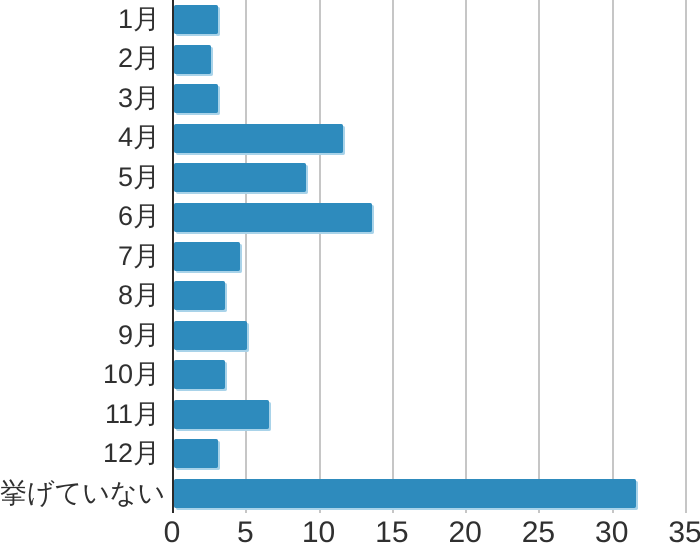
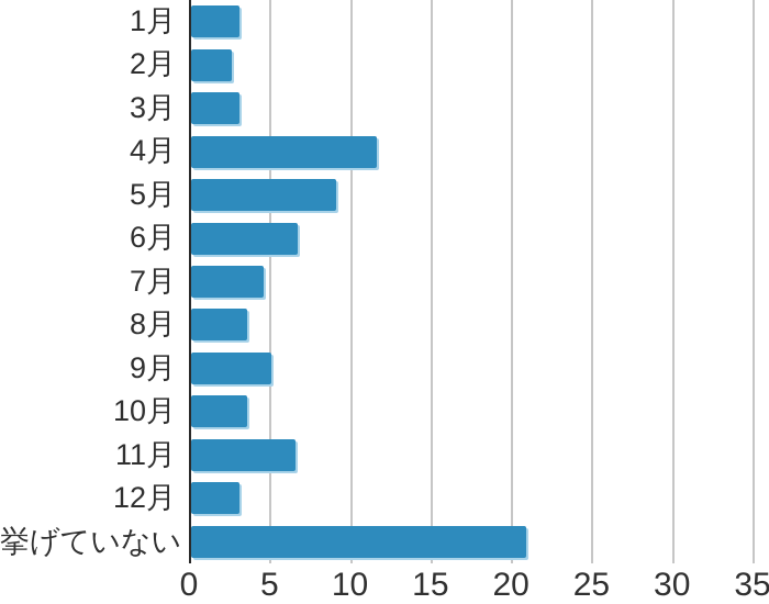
6月: 13.5 -> 6.6
挙げていない: 31.5 -> 20.8
